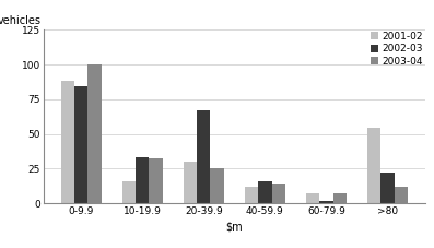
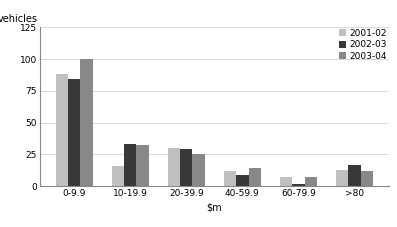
2002-03/20-39.9: 67 -> 29
2002-03/40-59.9: 16 -> 9
2001-02/>80: 54 -> 13
2002-03/>80: 22 -> 17
